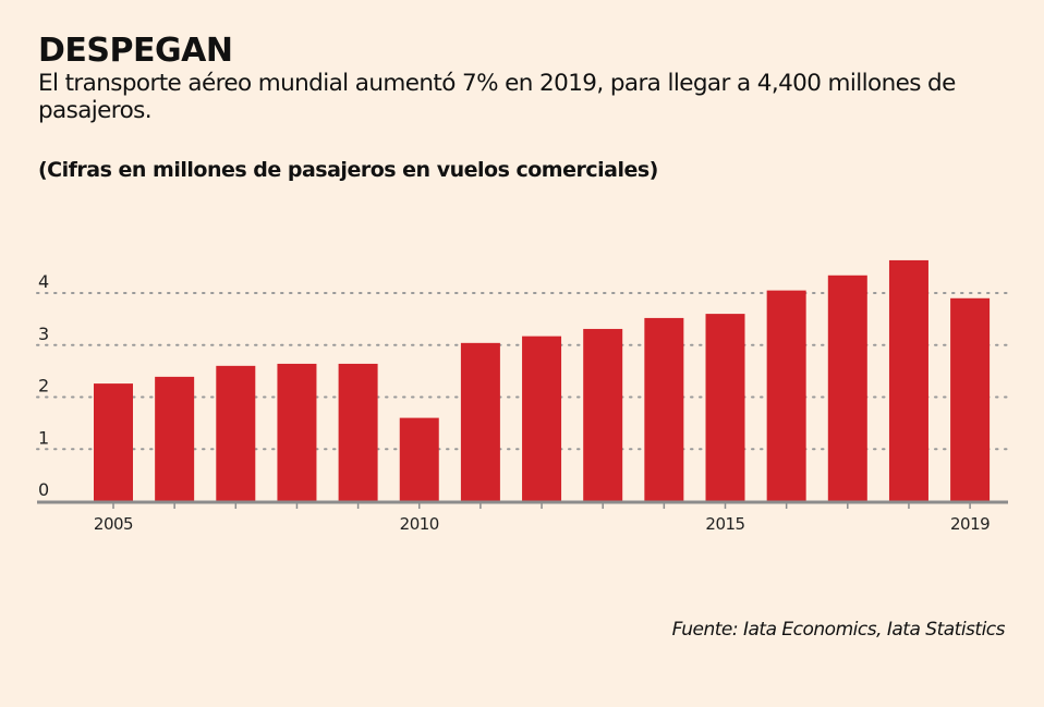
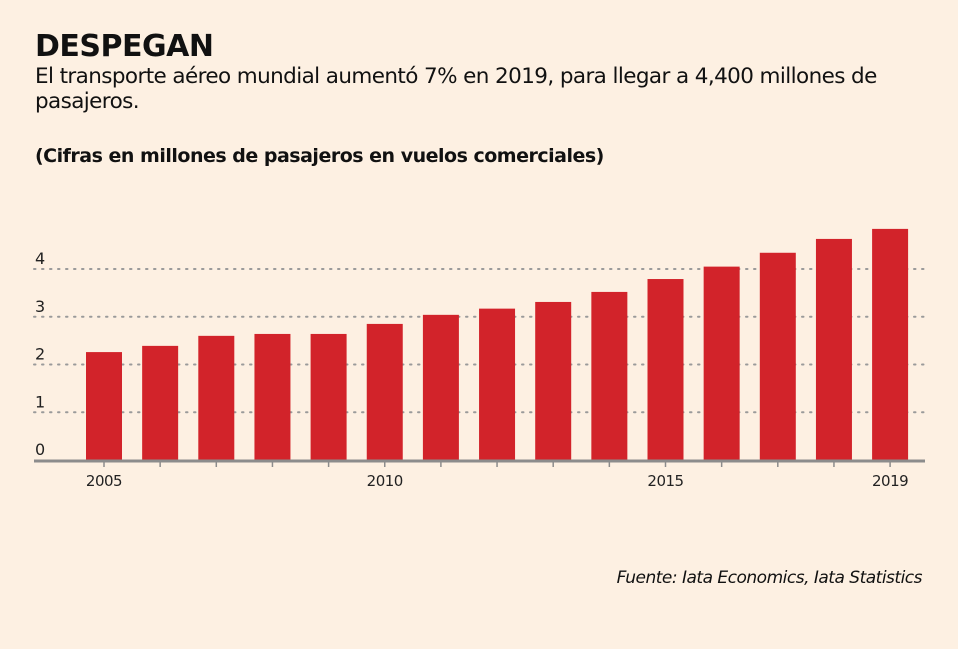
2010: 1.6 -> 2.9
2015: 3.6 -> 3.8
2019: 3.9 -> 4.8
